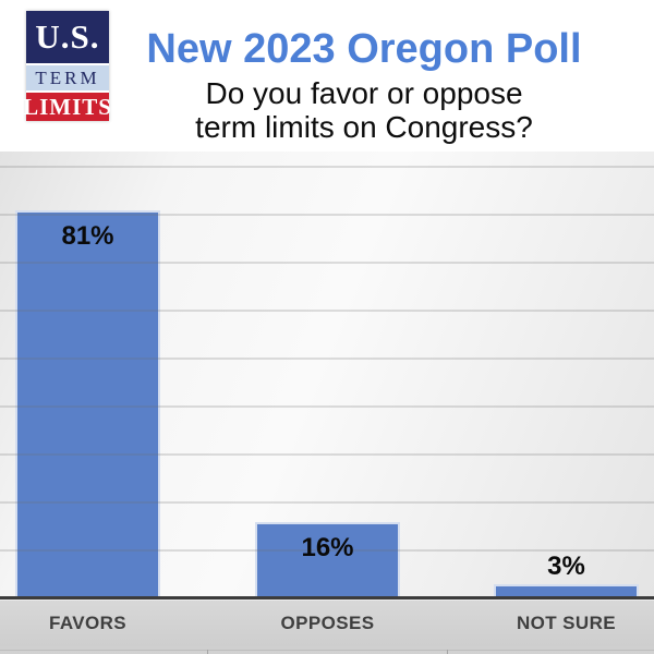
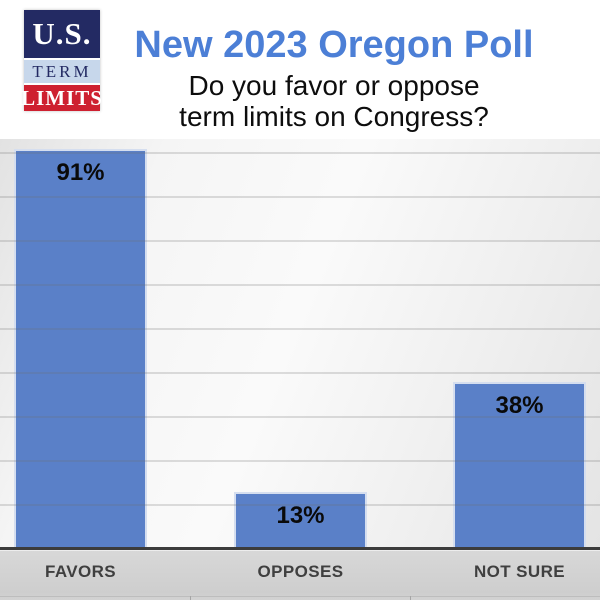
FAVORS: 81% -> 91%
OPPOSES: 16% -> 13%
NOT SURE: 3% -> 38%
